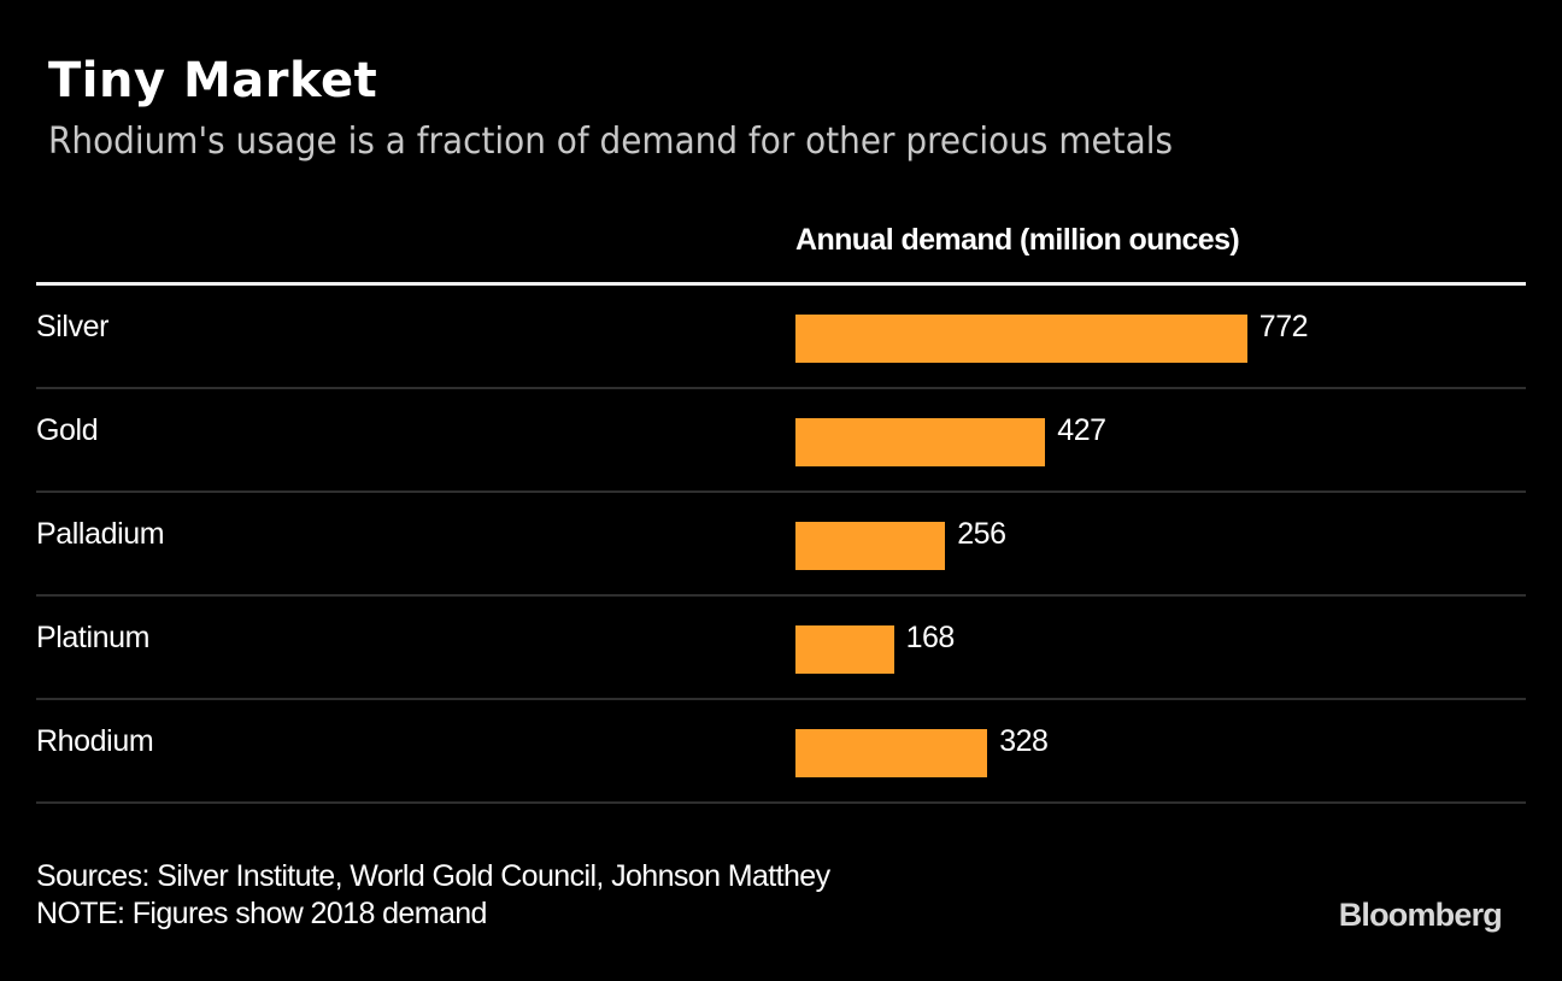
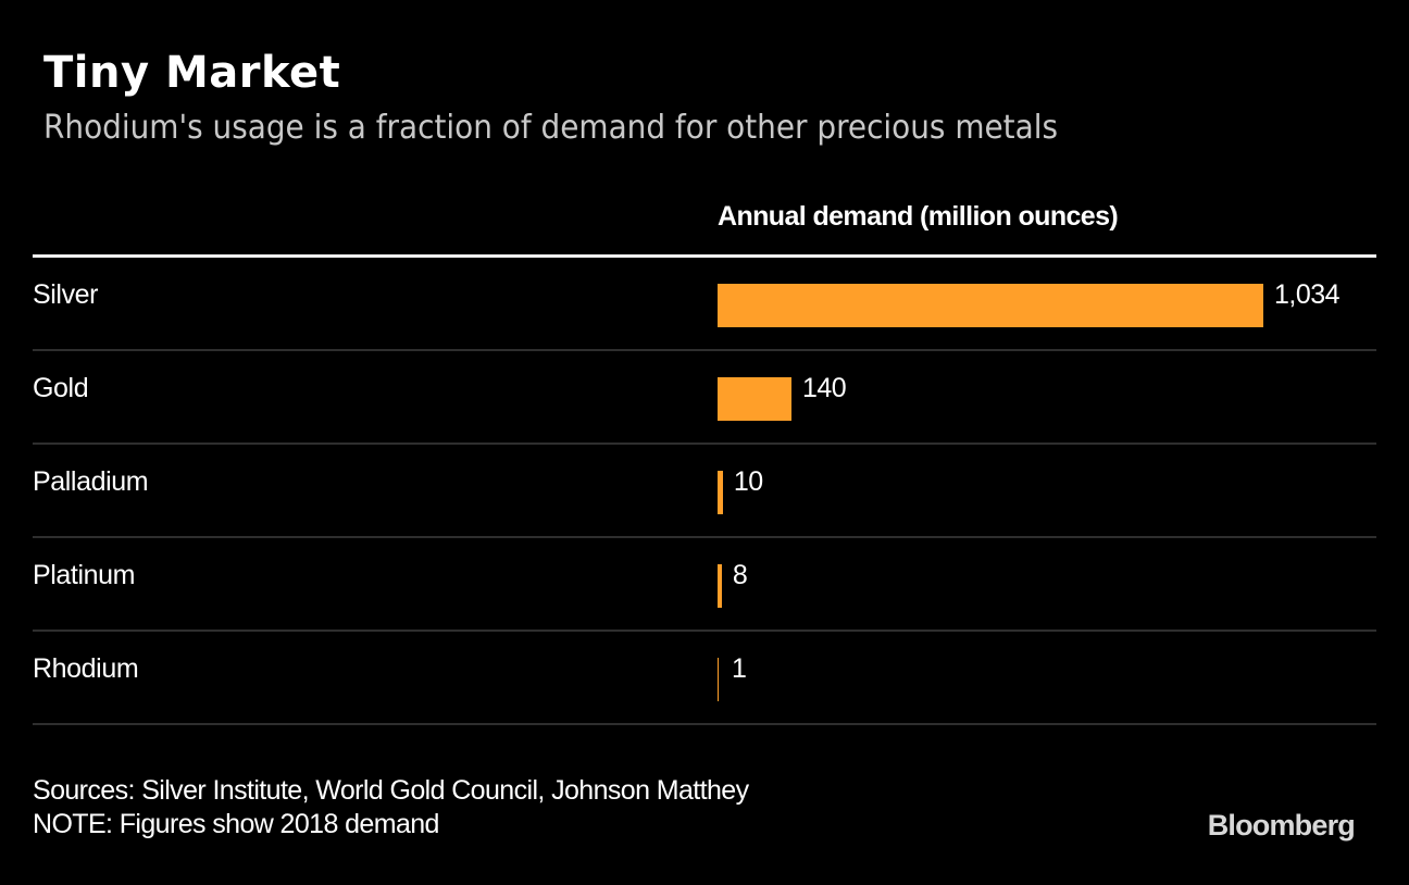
Silver: 772 -> 1,034
Gold: 427 -> 140
Palladium: 256 -> 10
Platinum: 168 -> 8
Rhodium: 328 -> 1
